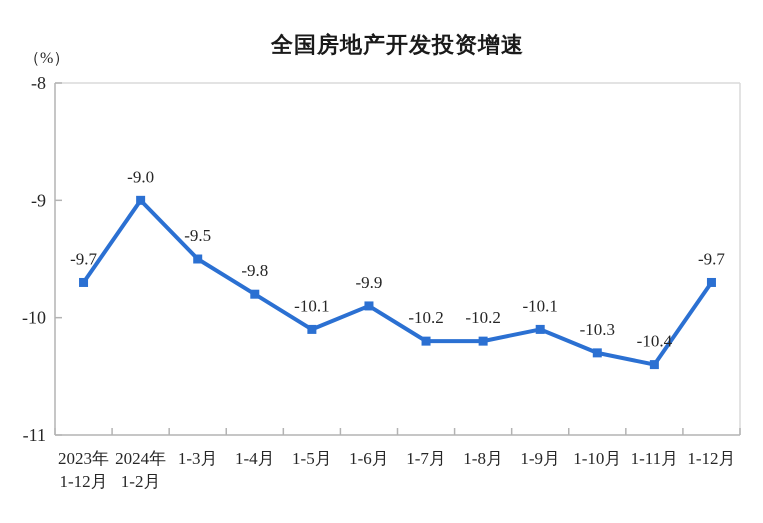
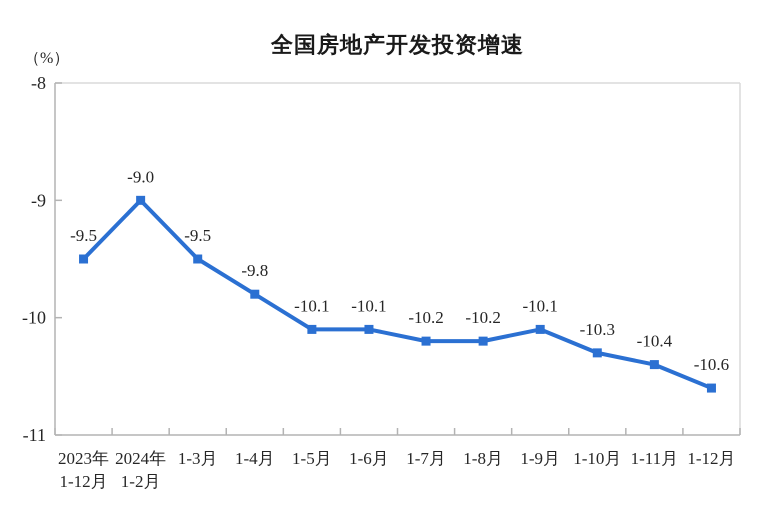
2023年 1-12月: -9.7 -> -9.5
1-6月: -9.9 -> -10.1
1-12月: -9.7 -> -10.6
